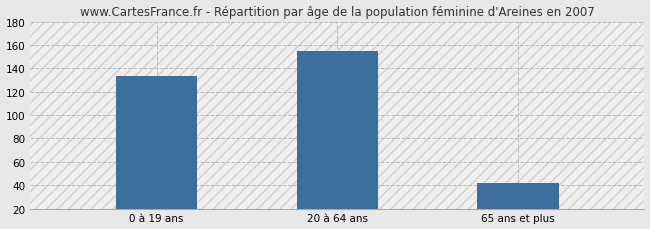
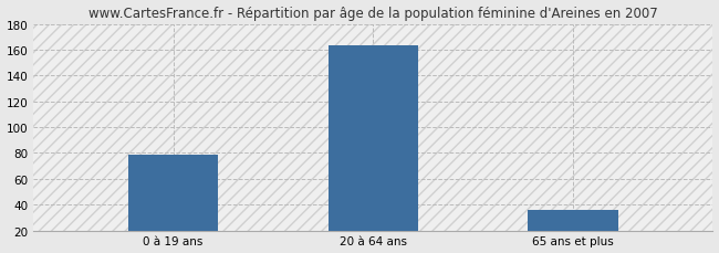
0 à 19 ans: 133 -> 79
20 à 64 ans: 155 -> 163
65 ans et plus: 42 -> 36
